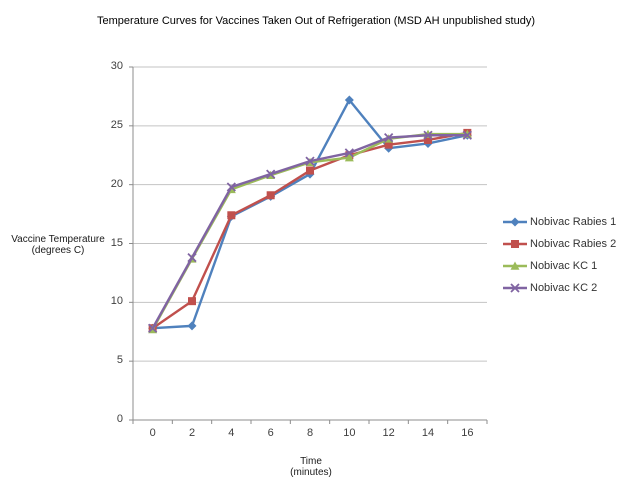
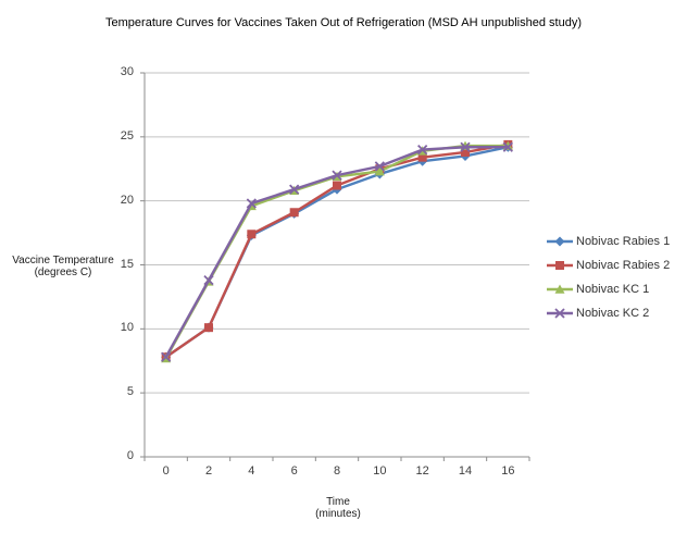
Nobivac Rabies 1/2: 8.0 -> 10.1
Nobivac Rabies 1/10: 27.2 -> 22.1
